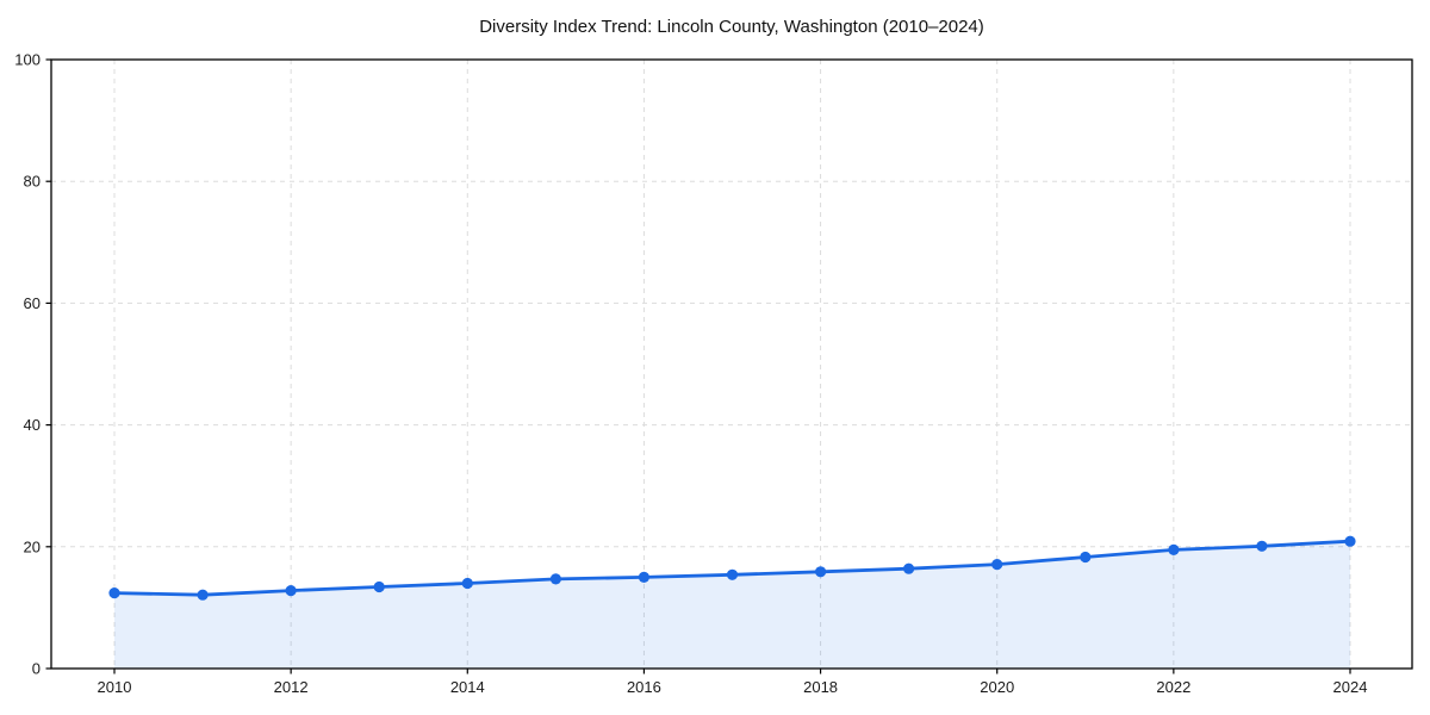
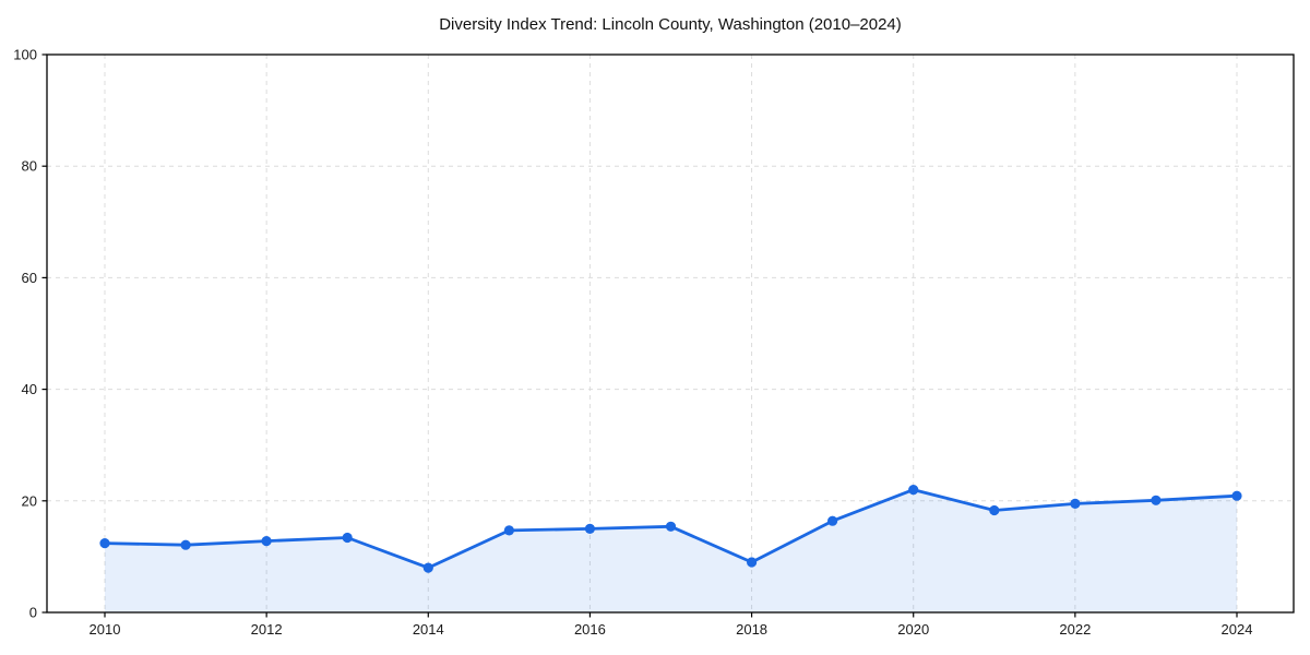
2014: 14 -> 8
2018: 16 -> 9
2020: 17 -> 22
